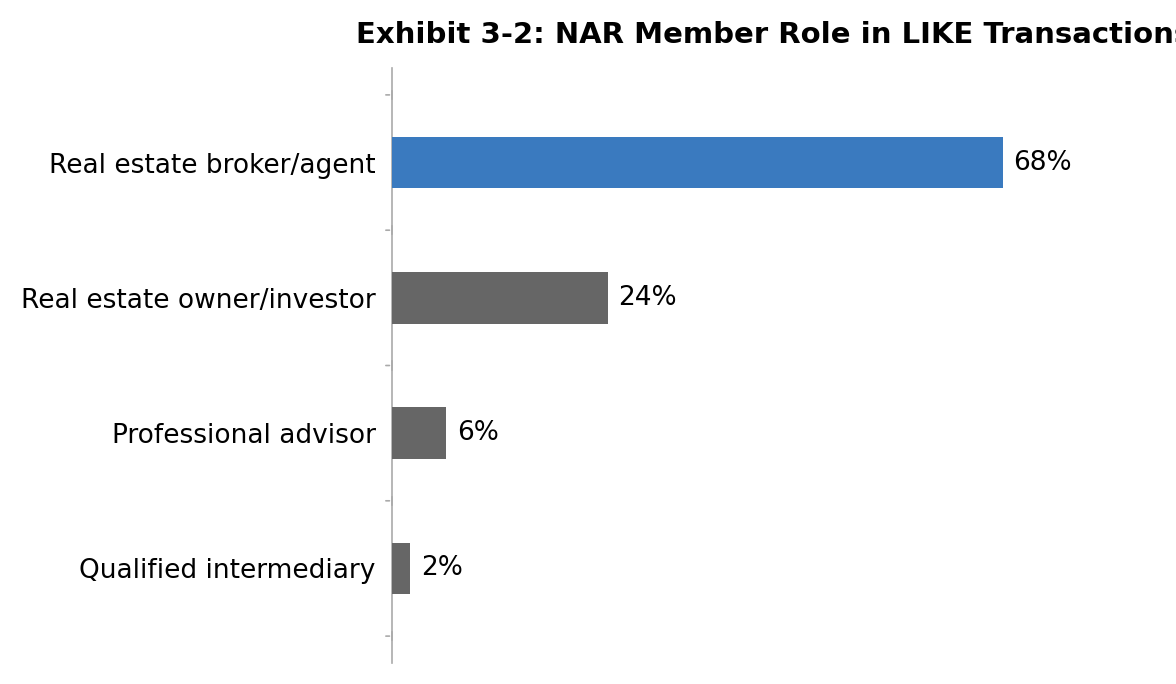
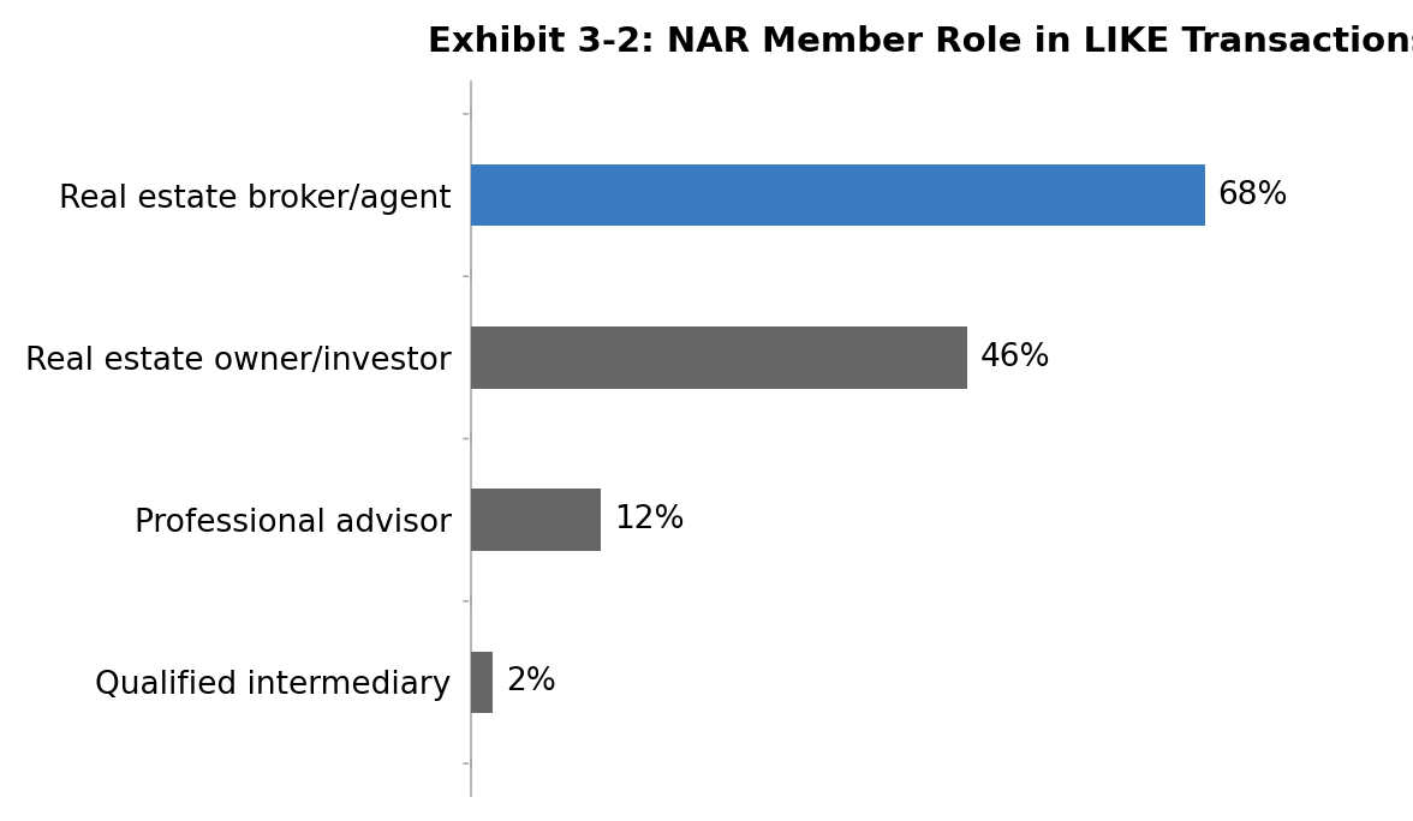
Real estate owner/investor: 24% -> 46%
Professional advisor: 6% -> 12%
